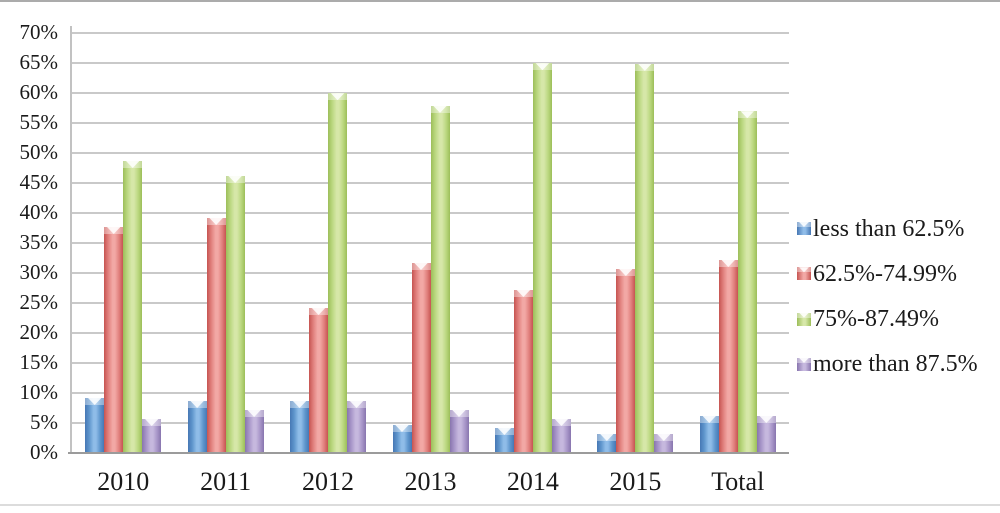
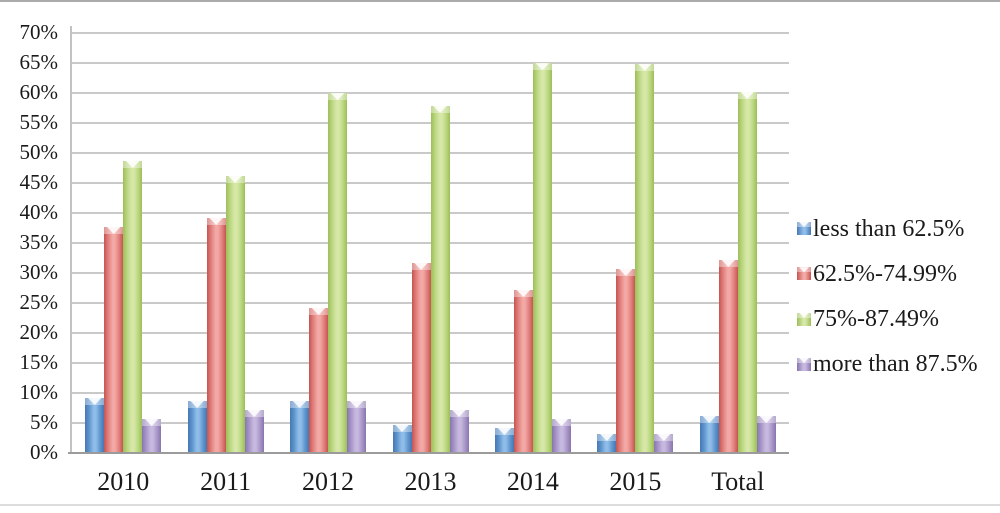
75%-87.49%/Total: 57% -> 60%
